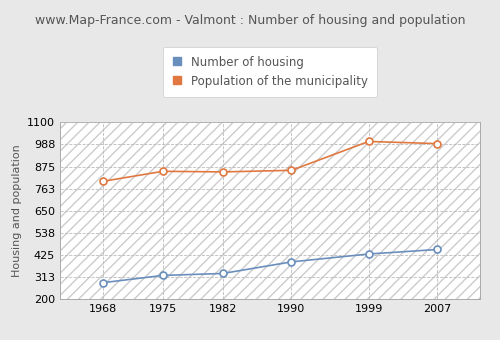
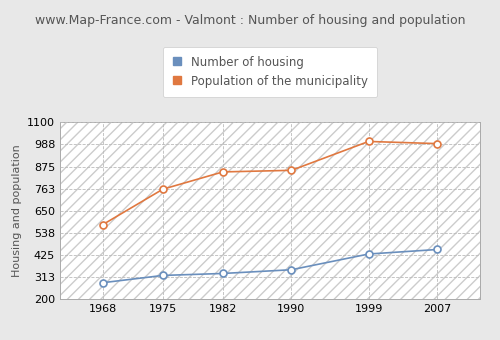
Population of the municipality/1968: 800 -> 580
Population of the municipality/1975: 850 -> 760
Number of housing/1990: 390 -> 350
